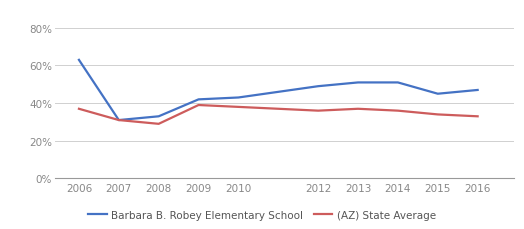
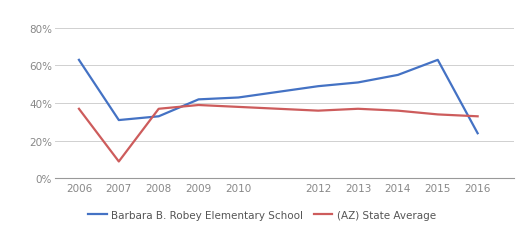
(AZ) State Average/2007: 31% -> 9%
(AZ) State Average/2008: 29% -> 37%
Barbara B. Robey Elementary School/2014: 51% -> 55%
Barbara B. Robey Elementary School/2015: 45% -> 63%
Barbara B. Robey Elementary School/2016: 47% -> 24%
